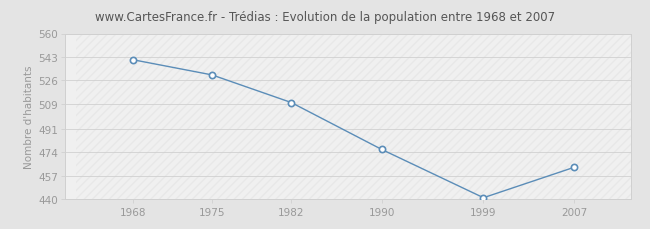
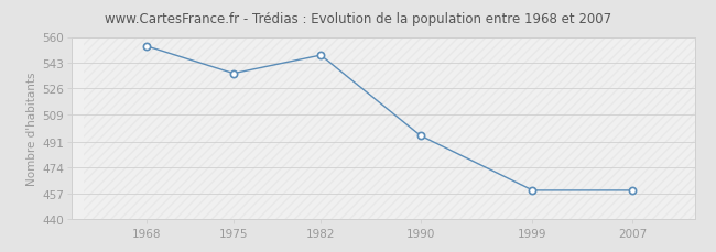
1968: 541 -> 554
1975: 530 -> 536
1982: 510 -> 548
1990: 476 -> 495
1999: 441 -> 459
2007: 463 -> 459
